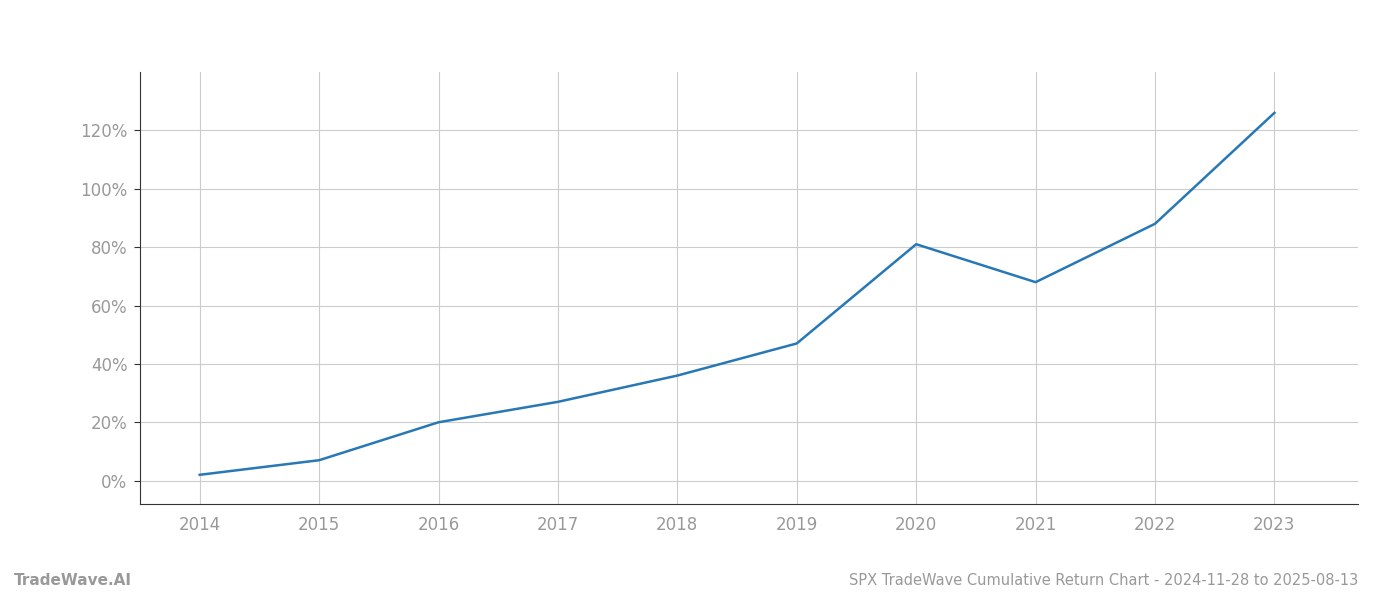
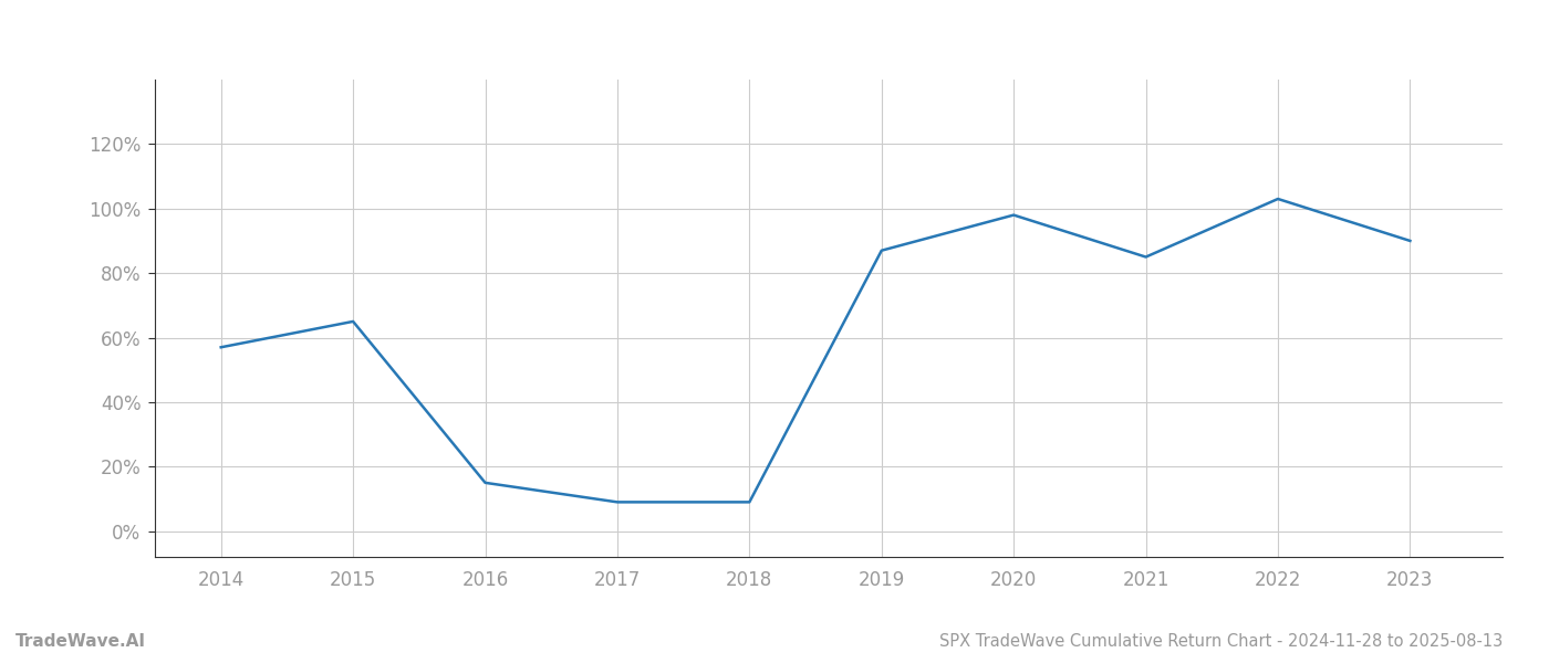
2014: 2% -> 57%
2015: 7% -> 65%
2016: 20% -> 15%
2017: 27% -> 9%
2018: 36% -> 9%
2019: 47% -> 87%
2020: 81% -> 98%
2021: 68% -> 85%
2022: 88% -> 103%
2023: 126% -> 90%
